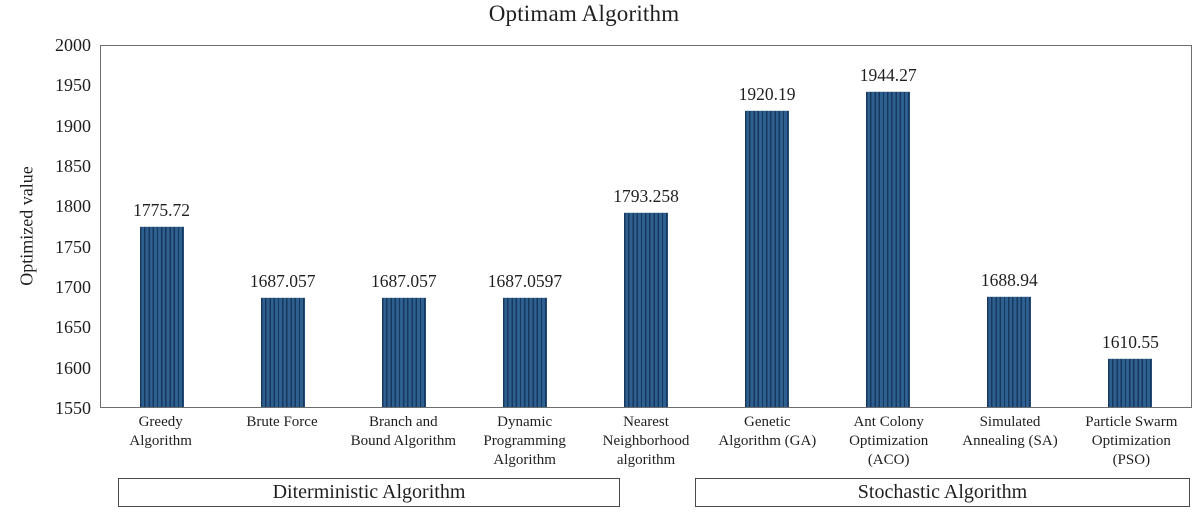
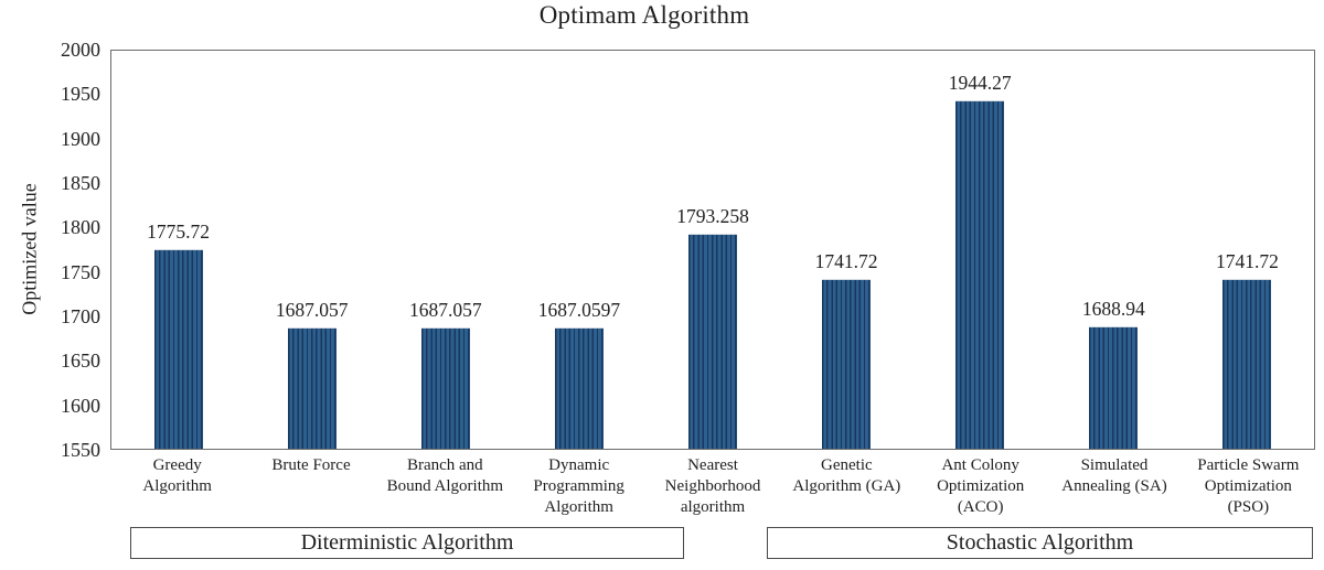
Genetic Algorithm (GA): 1920.19 -> 1741.72
Particle Swarm Optimization (PSO): 1610.55 -> 1741.72
